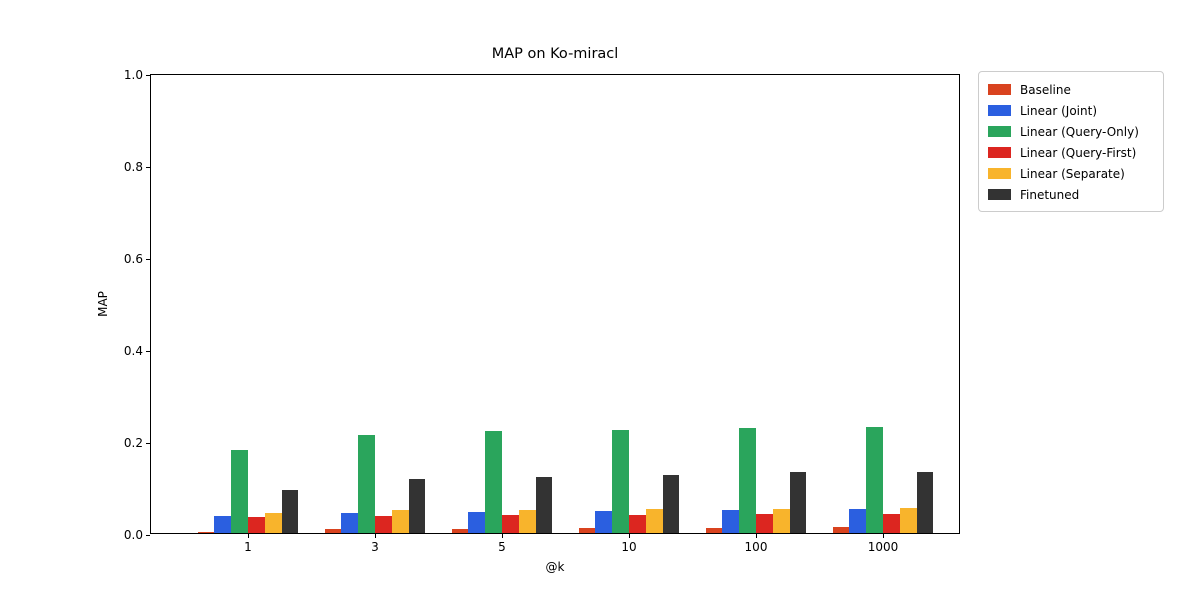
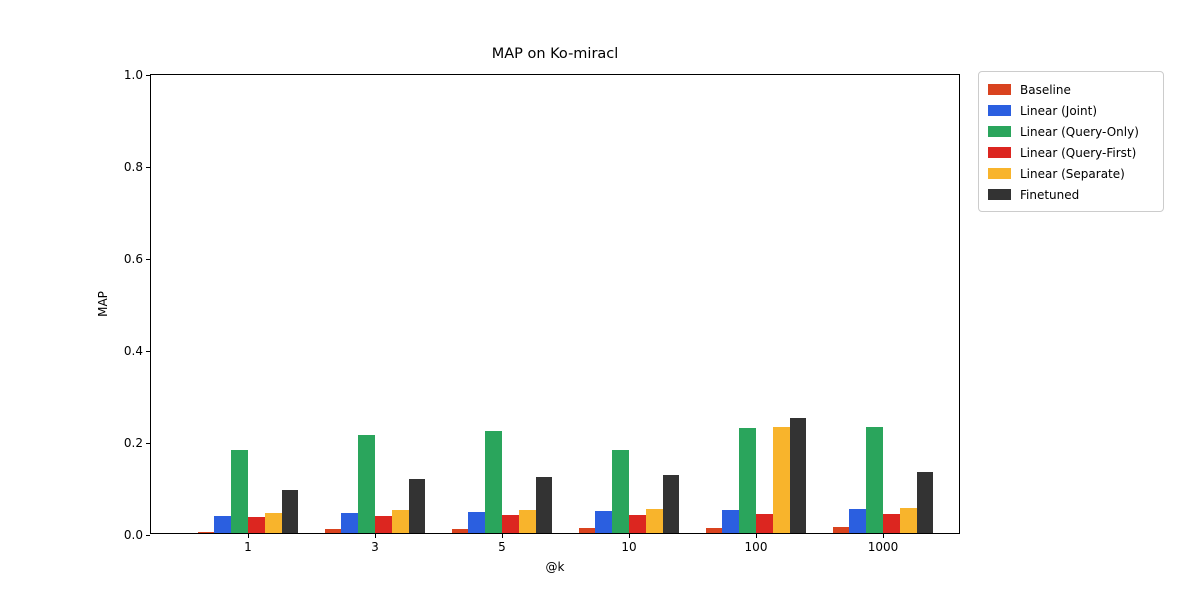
Linear (Query-Only)/10: 0.22 -> 0.18
Linear (Separate)/100: 0.05 -> 0.23
Finetuned/100: 0.13 -> 0.25
